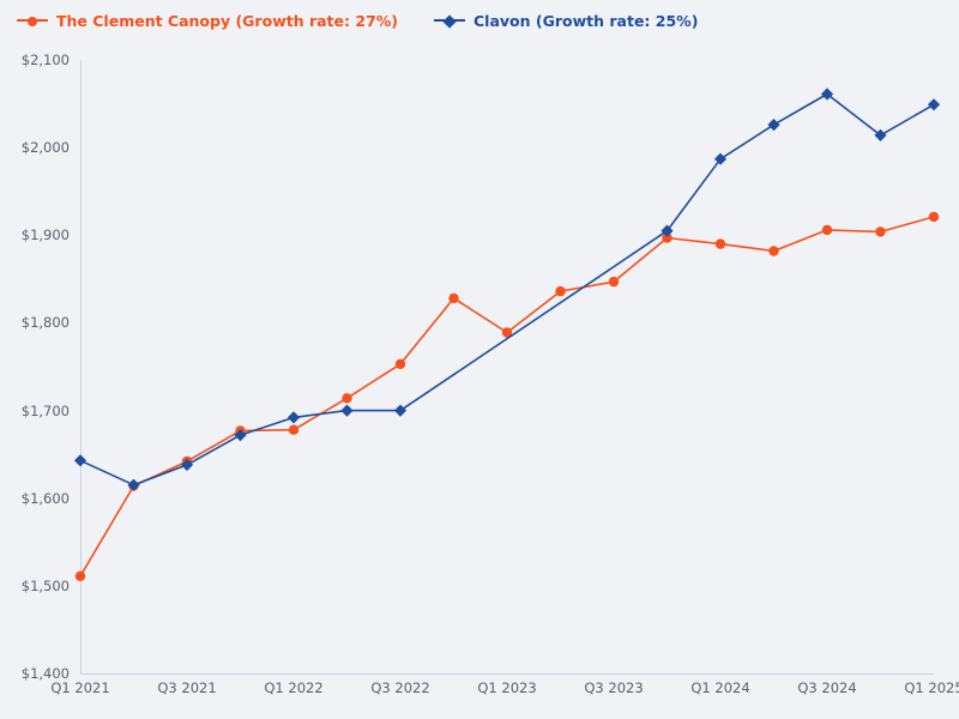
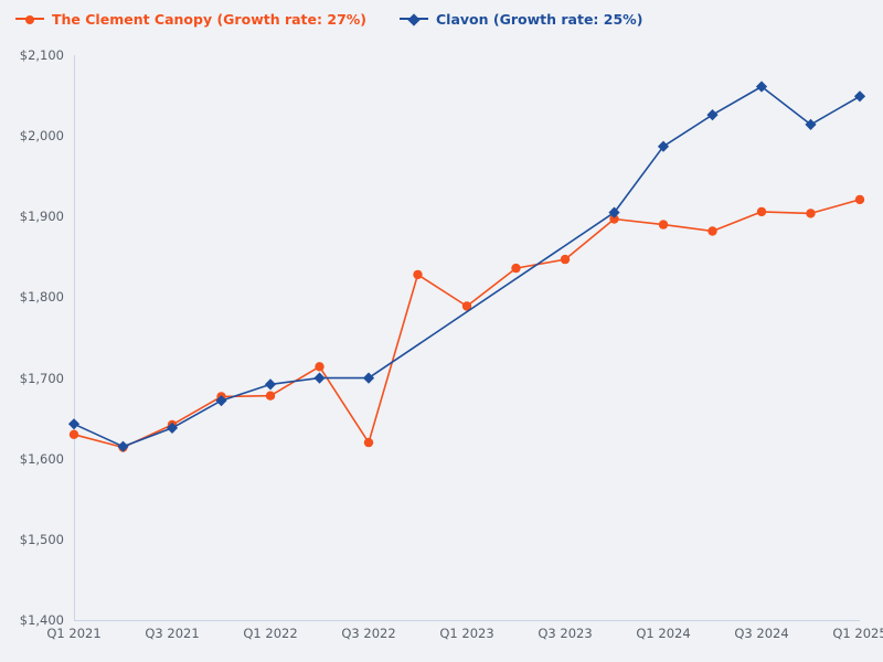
The Clement Canopy (Growth rate: 27%)/Q1 2021: $1510 -> $1630
The Clement Canopy (Growth rate: 27%)/Q3 2022: $1750 -> $1620
